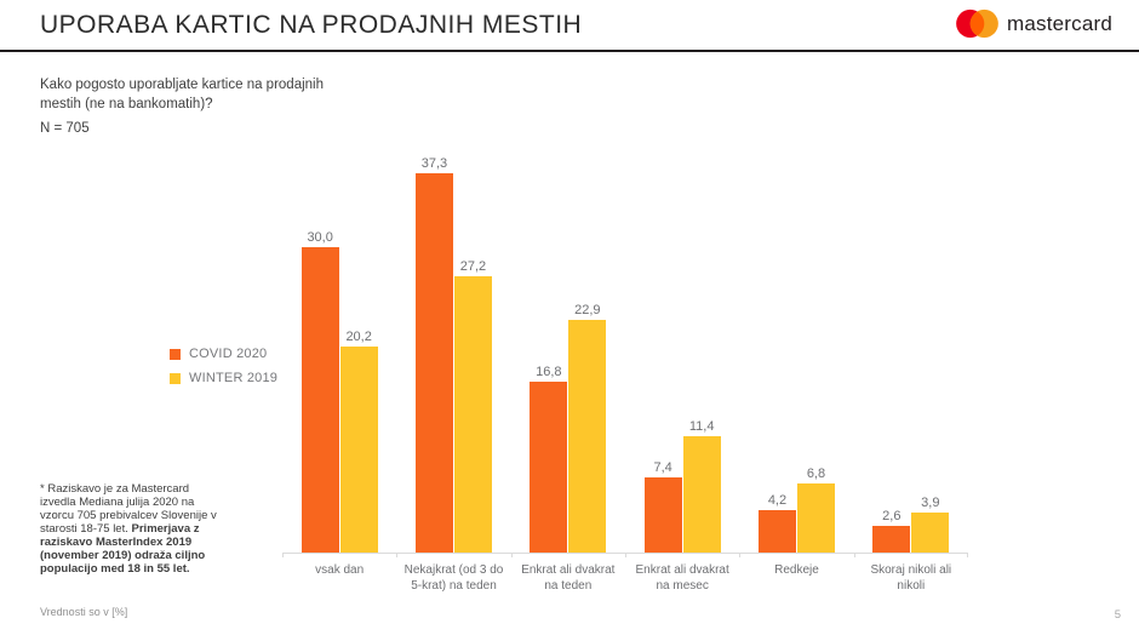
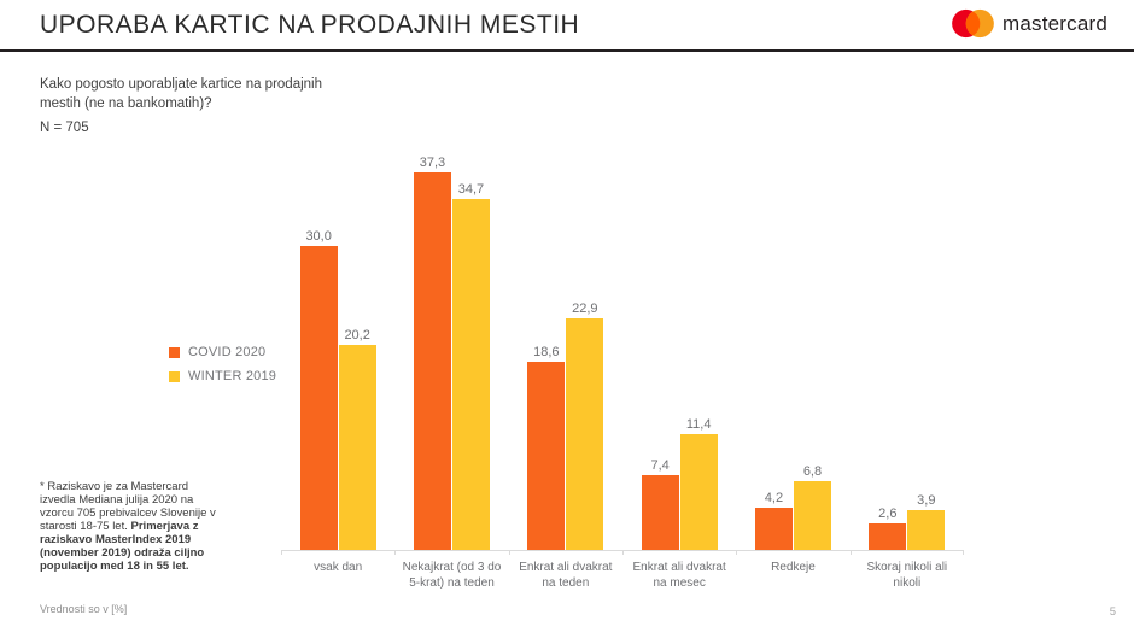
WINTER 2019/Nekajkrat (od 3 do 5-krat) na teden: 27,2 -> 34,7
COVID 2020/Enkrat ali dvakrat na teden: 16,8 -> 18,6
